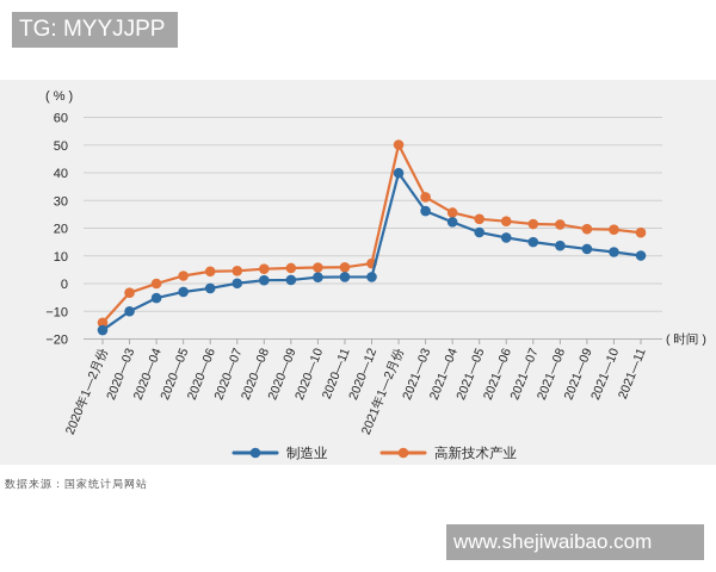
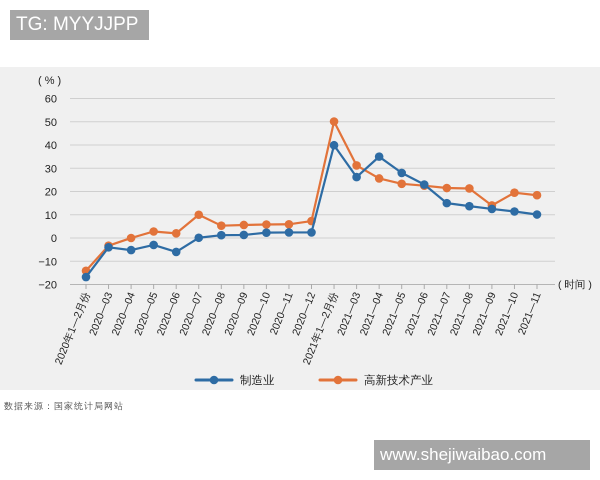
制造业/2020—03: -10 -> -4
制造业/2020—06: -2 -> -6
高新技术产业/2020—06: 4 -> 2
高新技术产业/2020—07: 5 -> 10
制造业/2021—04: 22 -> 35
制造业/2021—05: 18 -> 28
制造业/2021—06: 17 -> 23
高新技术产业/2021—09: 20 -> 14
